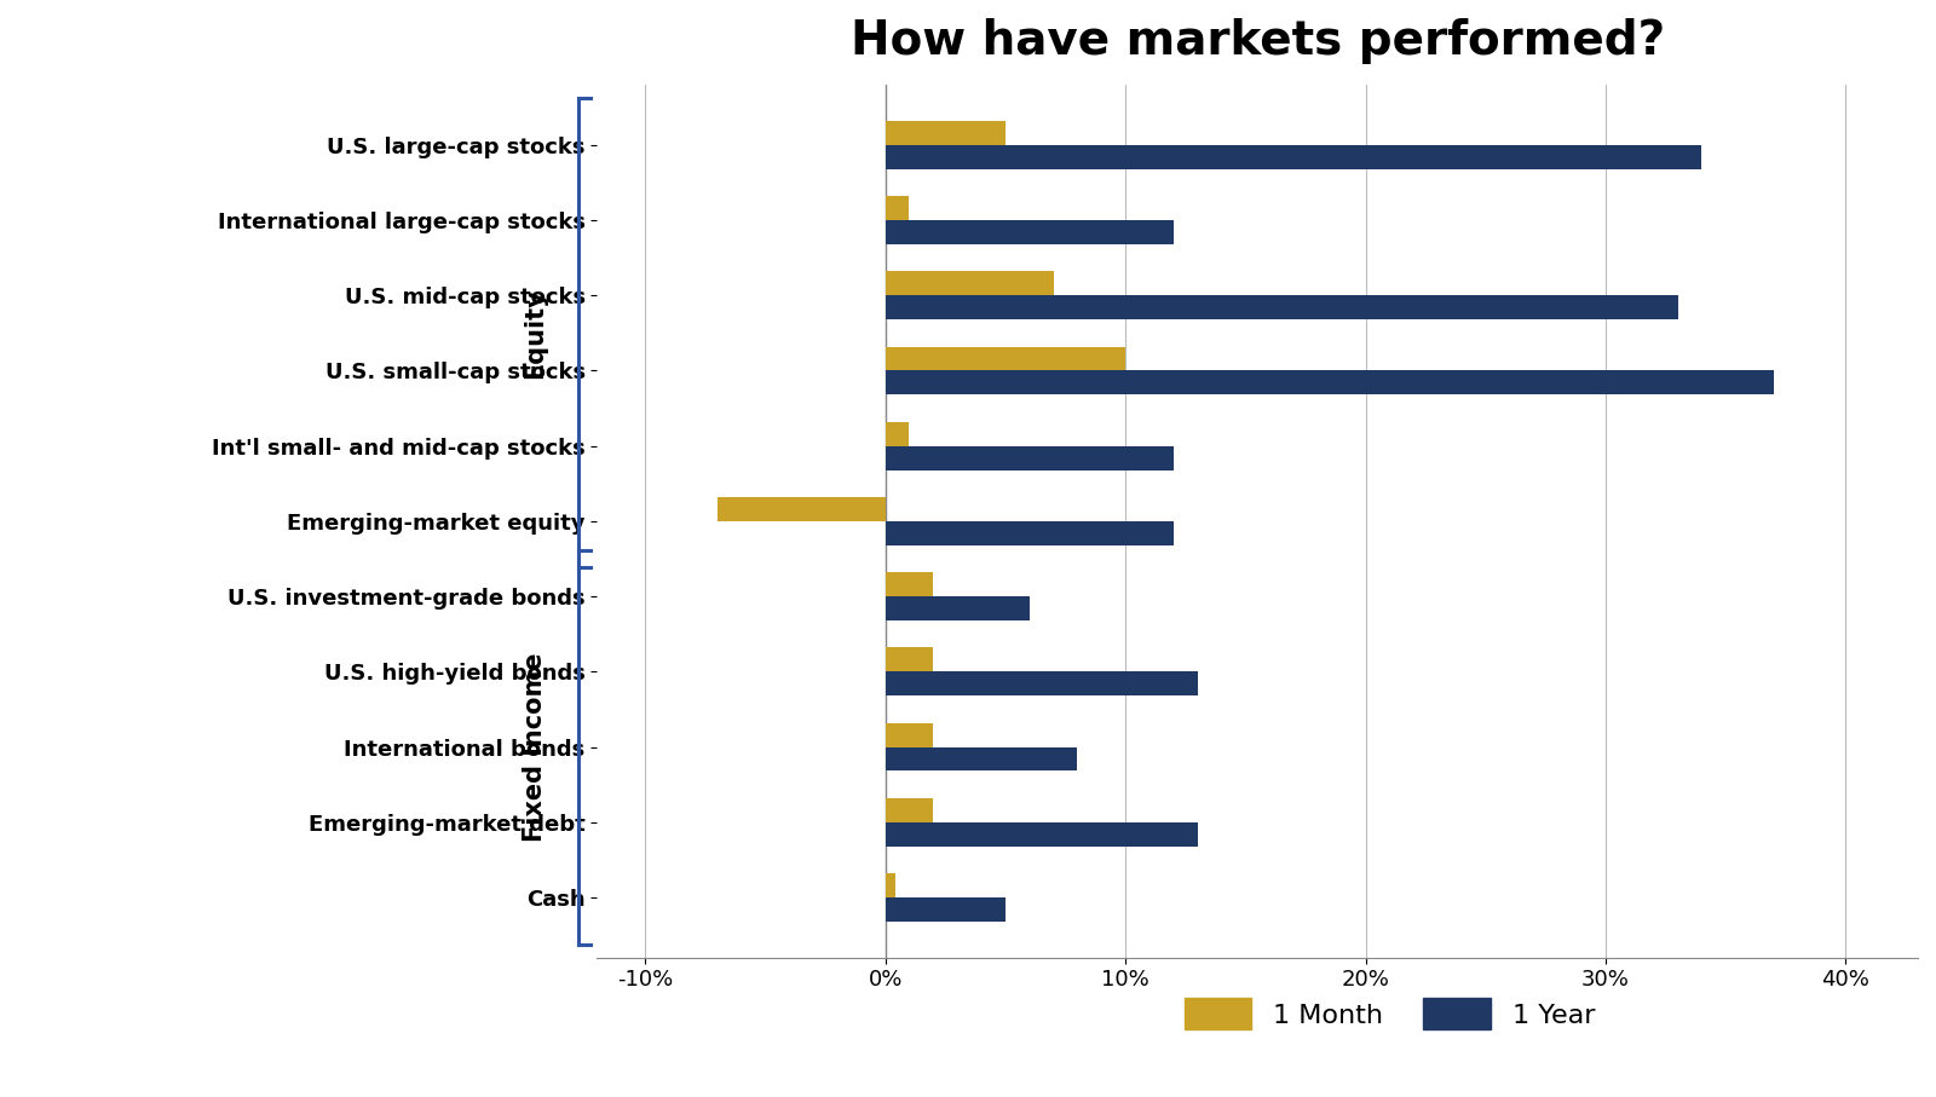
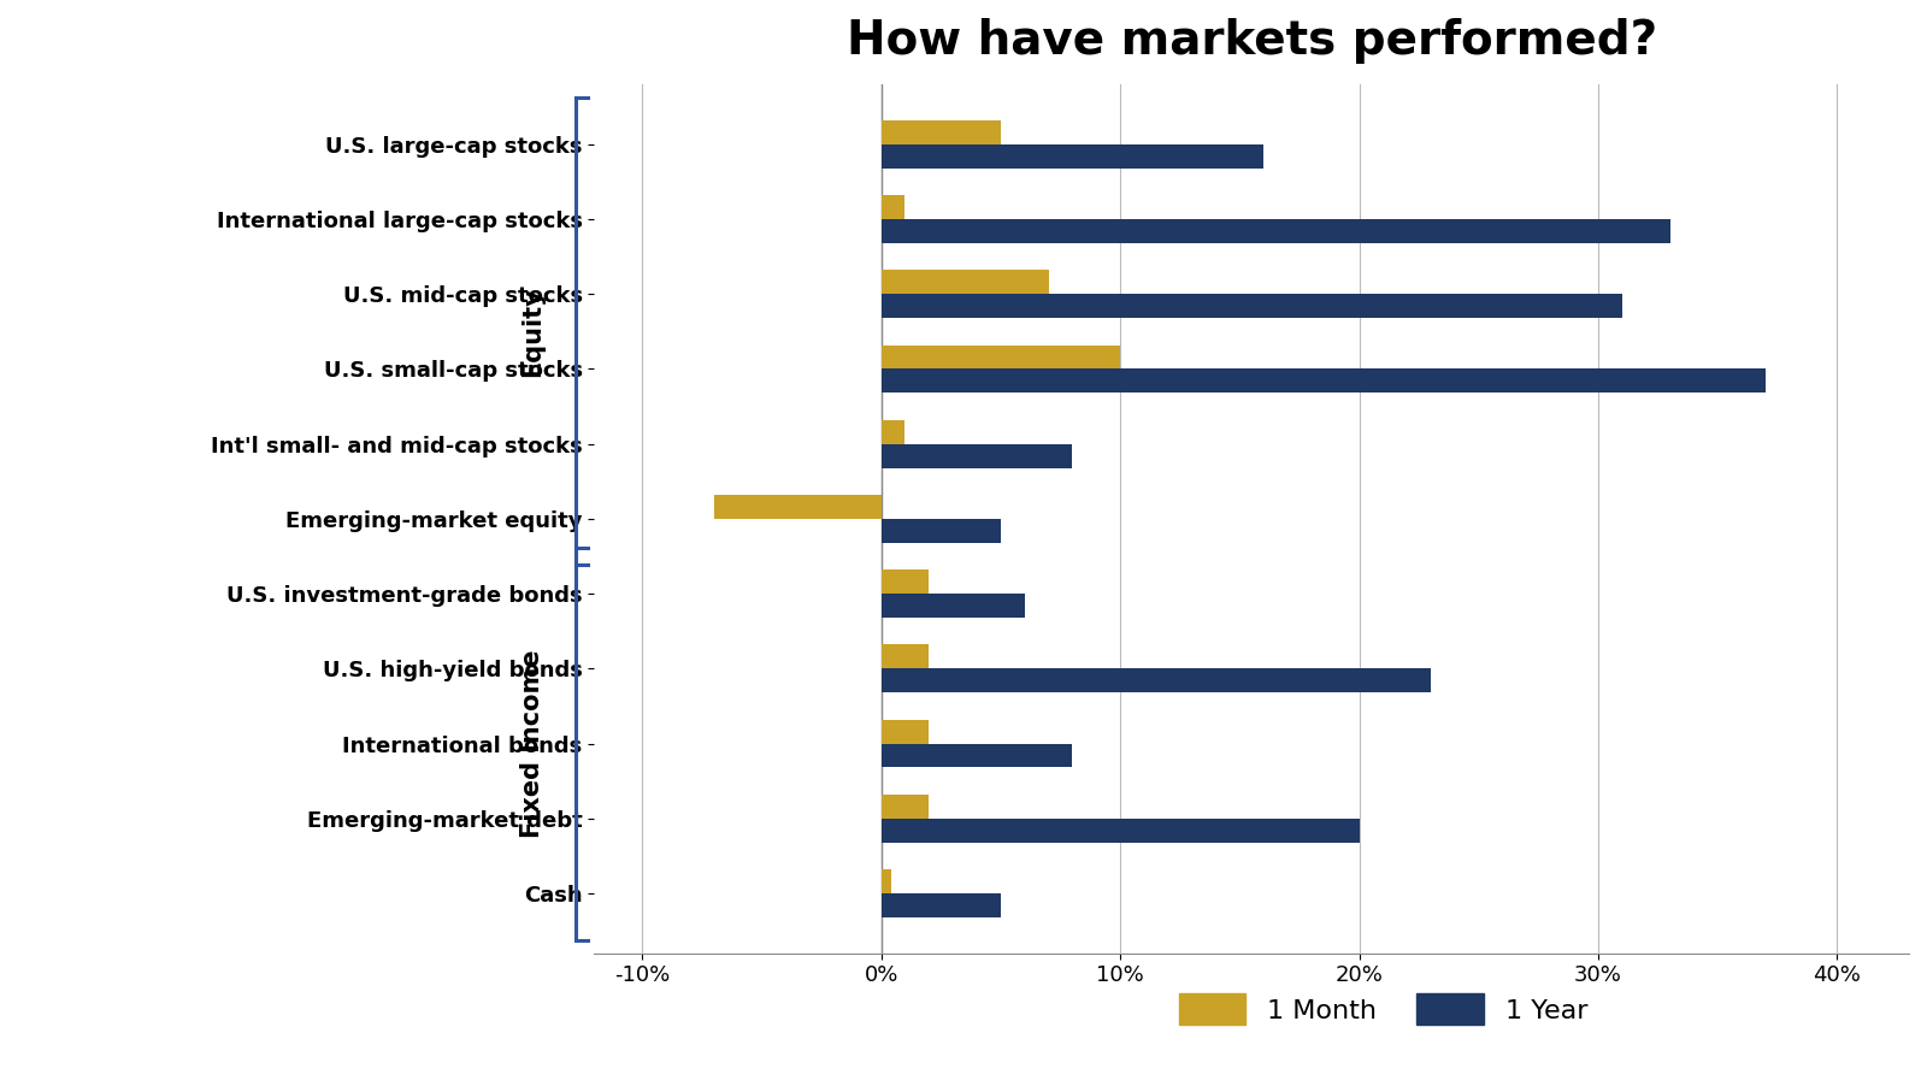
1 Year/U.S. large-cap stocks: 34% -> 16%
1 Year/International large-cap stocks: 12% -> 33%
1 Year/U.S. mid-cap stocks: 33% -> 31%
1 Year/Int'l small- and mid-cap stocks: 12% -> 8%
1 Year/Emerging-market equity: 12% -> 5%
1 Year/U.S. high-yield bonds: 13% -> 23%
1 Year/Emerging-market debt: 13% -> 20%
